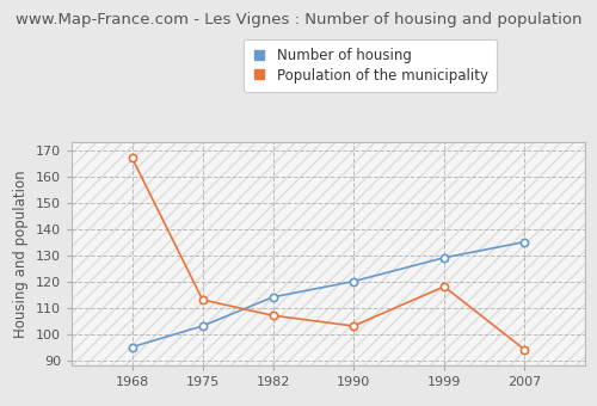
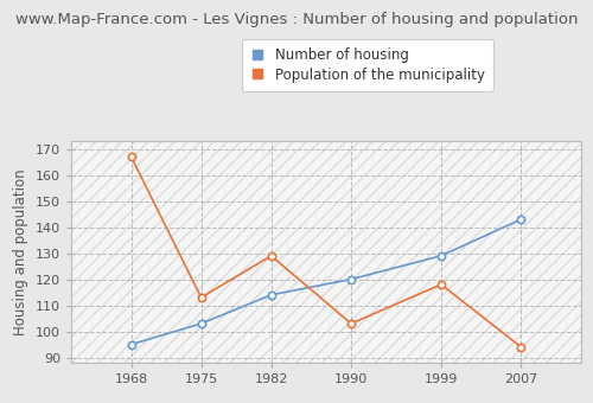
Population of the municipality/1982: 107 -> 129
Number of housing/2007: 135 -> 143
